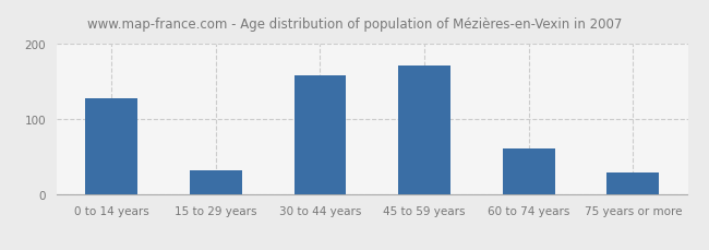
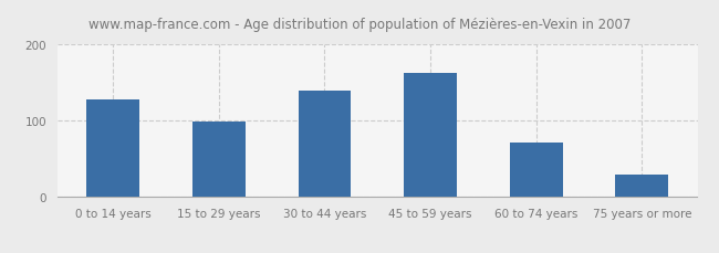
15 to 29 years: 32 -> 99
30 to 44 years: 158 -> 140
45 to 59 years: 172 -> 163
60 to 74 years: 62 -> 72
